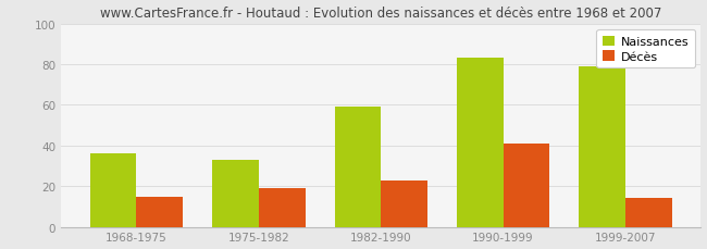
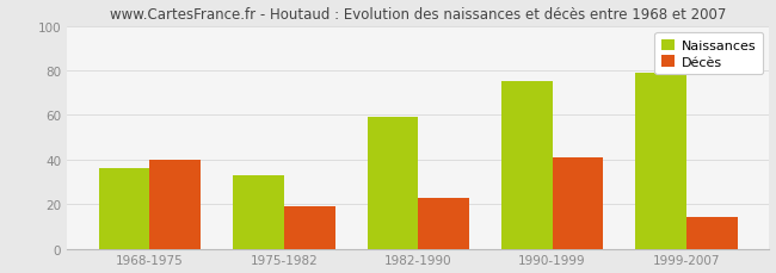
Décès/1968-1975: 15 -> 40
Naissances/1990-1999: 83 -> 75
